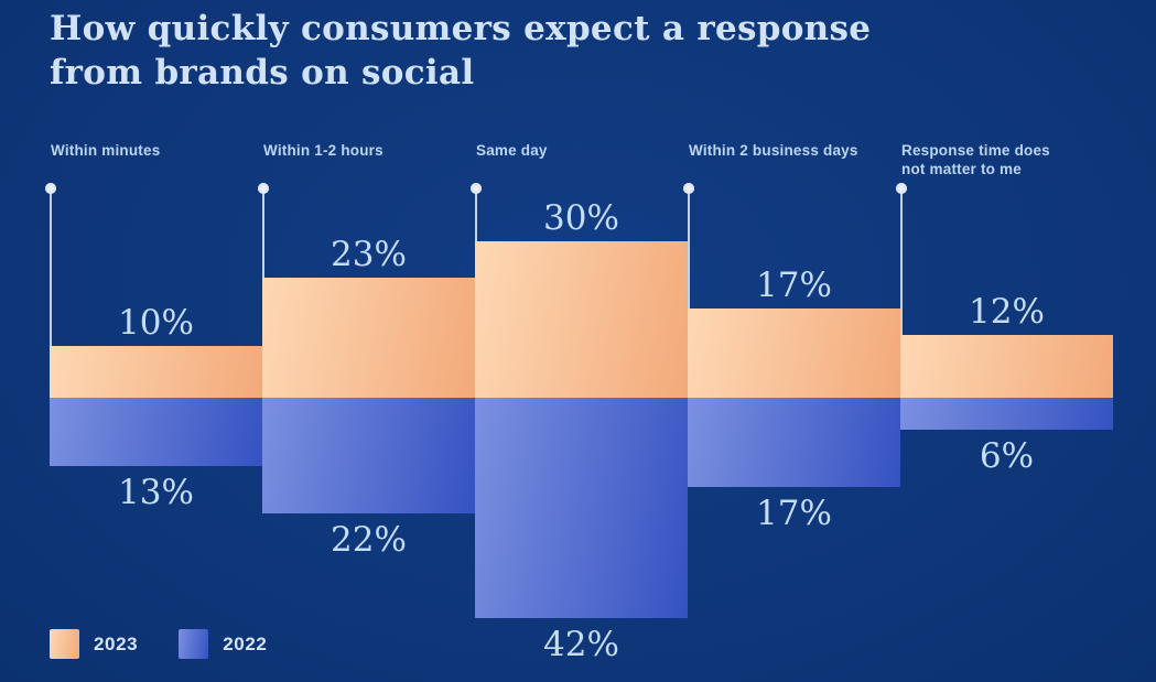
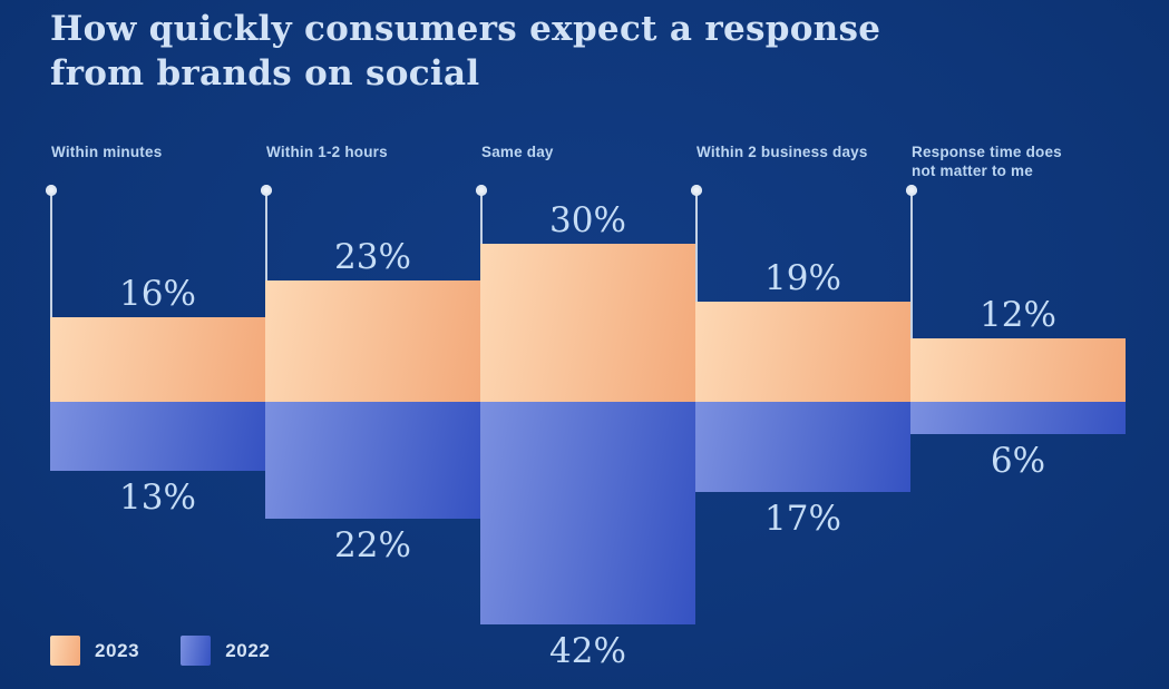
2023/Within minutes: 10% -> 16%
2023/Within 2 business days: 17% -> 19%
